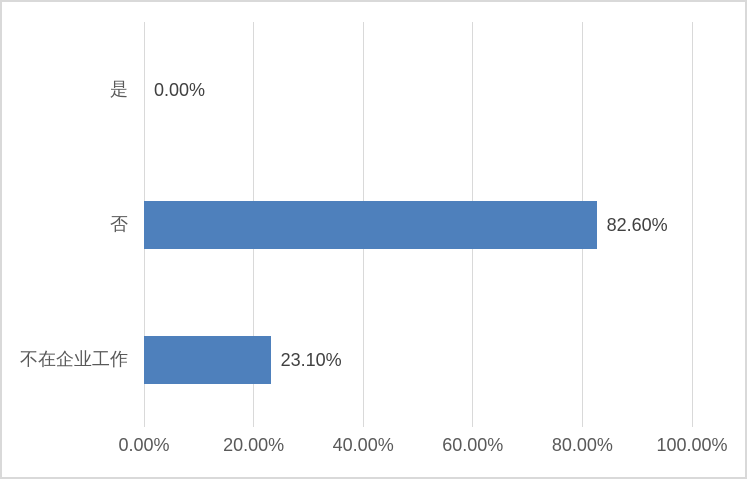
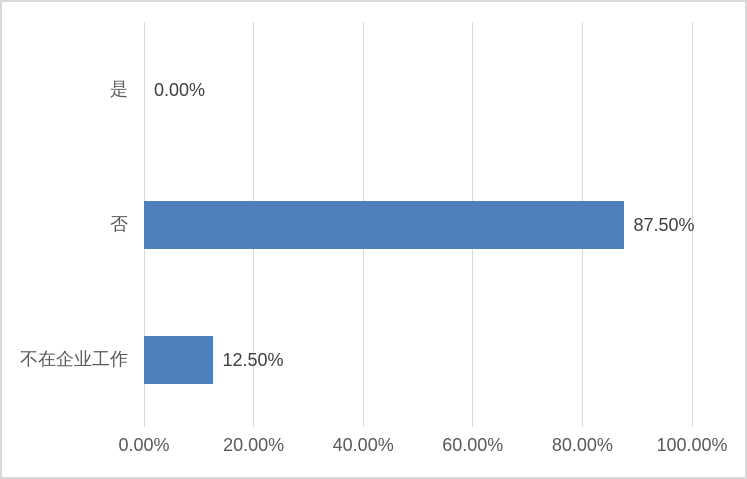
否: 82.60% -> 87.50%
不在企业工作: 23.10% -> 12.50%
